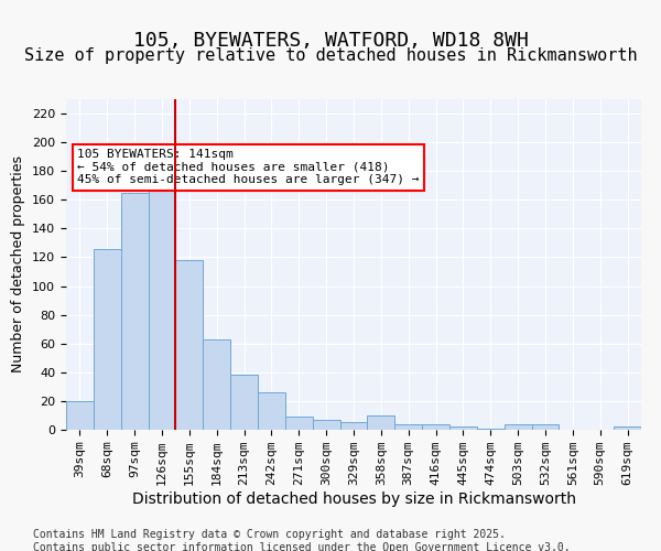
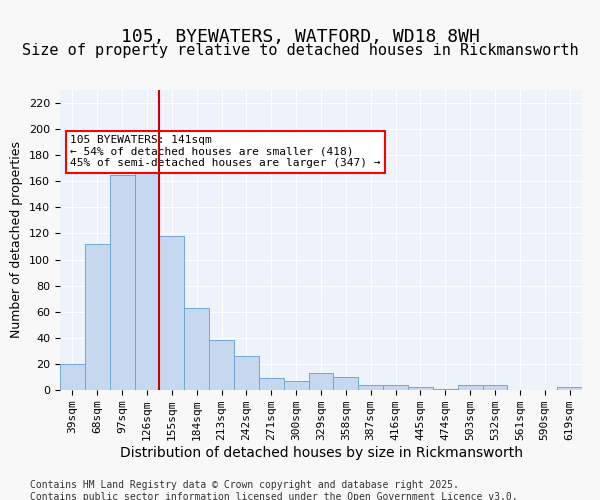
68sqm: 126 -> 112
329sqm: 5 -> 13
